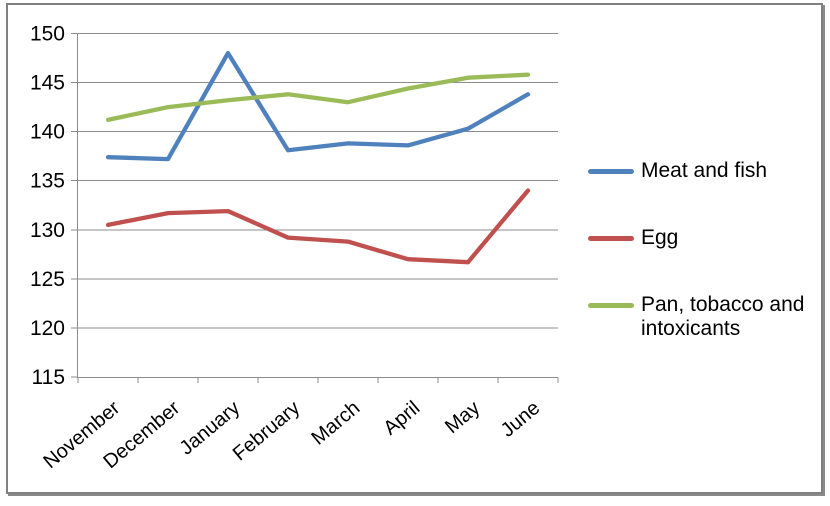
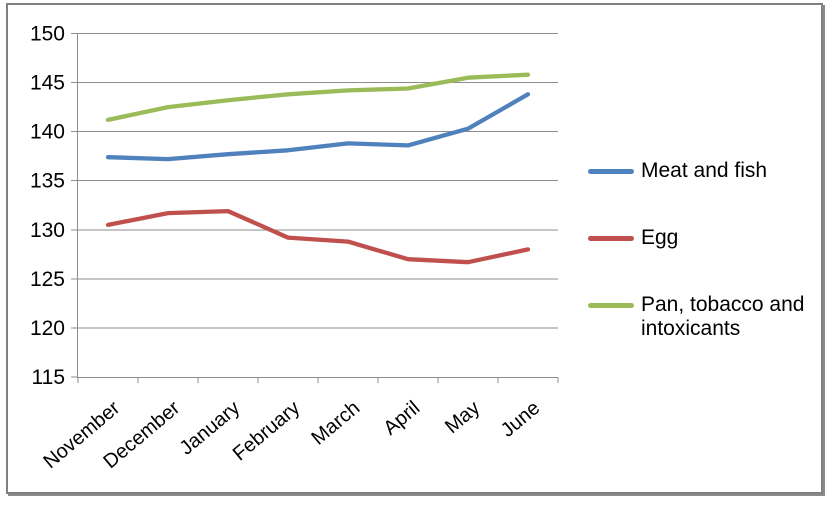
Meat and fish/January: 148 -> 138
Pan, tobacco and intoxicants/March: 143 -> 144
Egg/June: 134 -> 128
